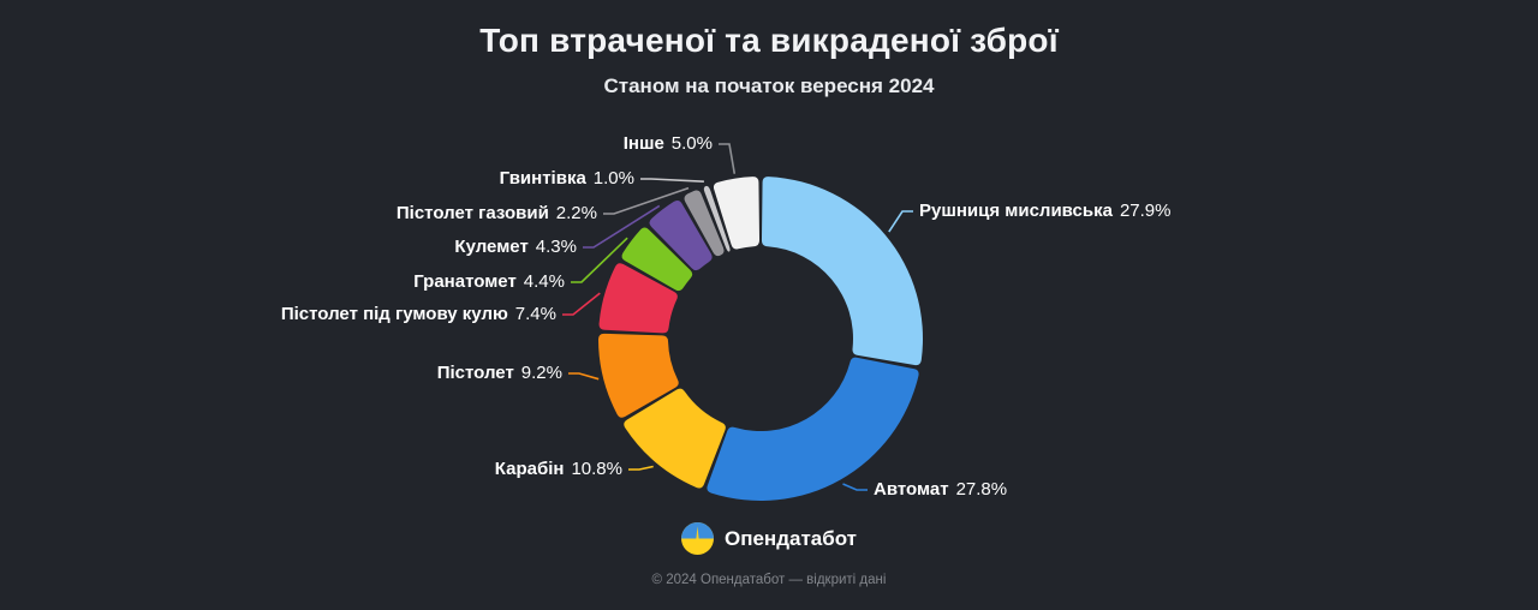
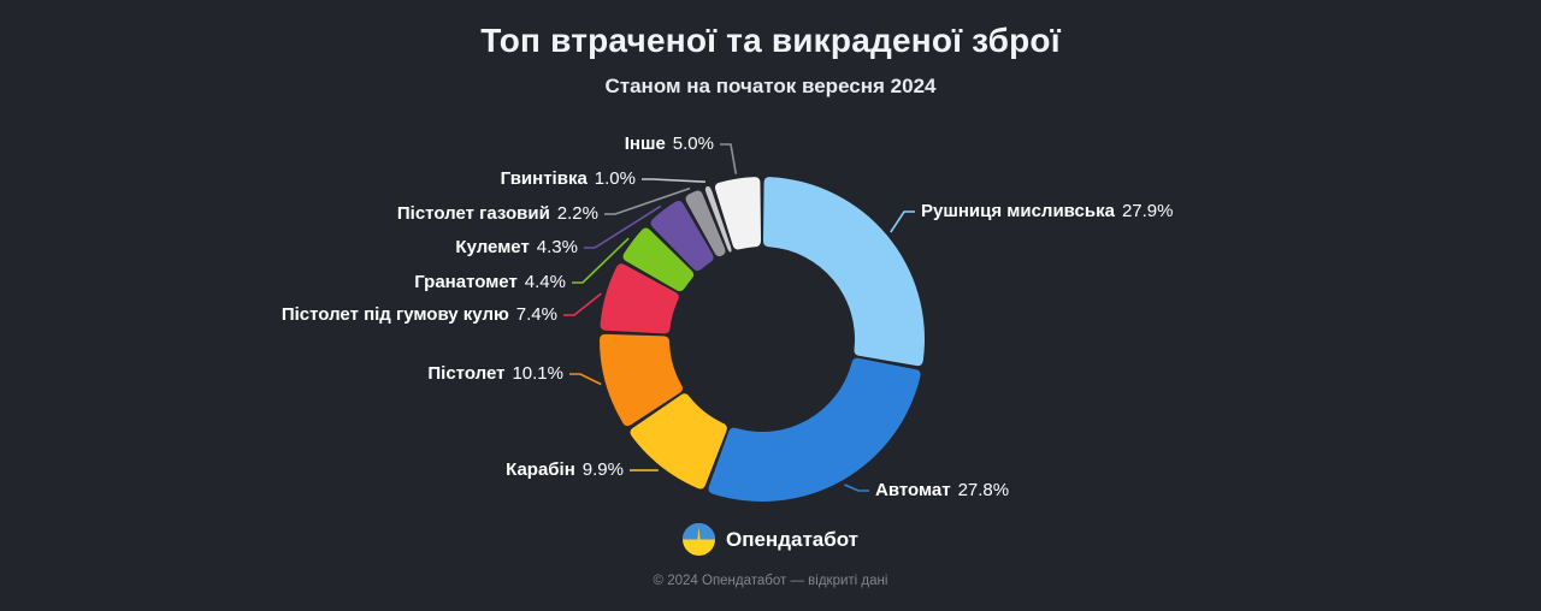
Карабін: 10.8% -> 9.9%
Пістолет: 9.2% -> 10.1%
